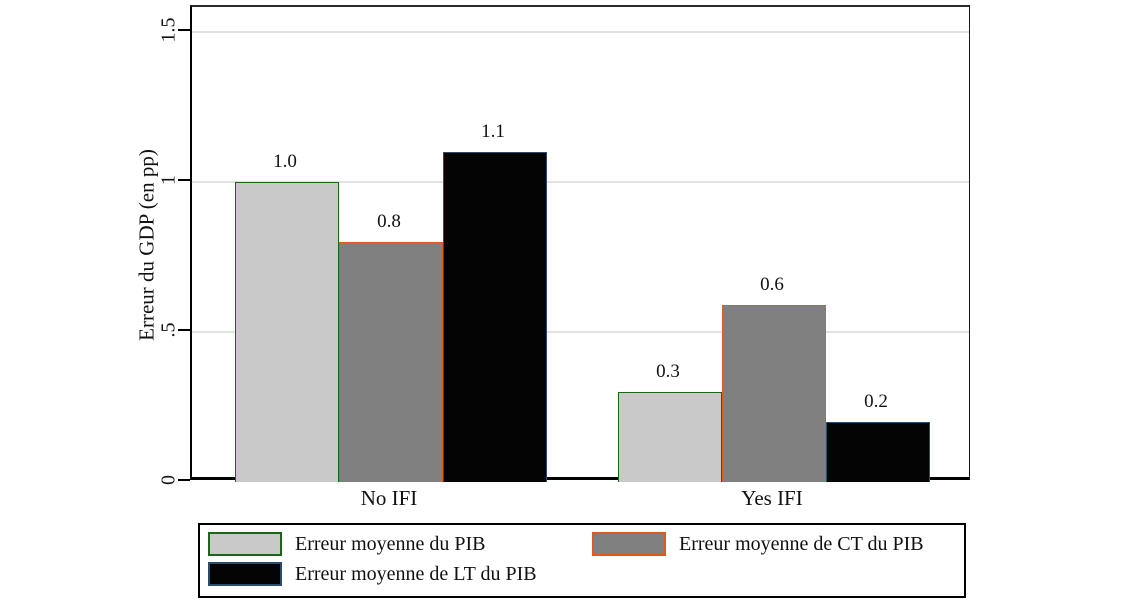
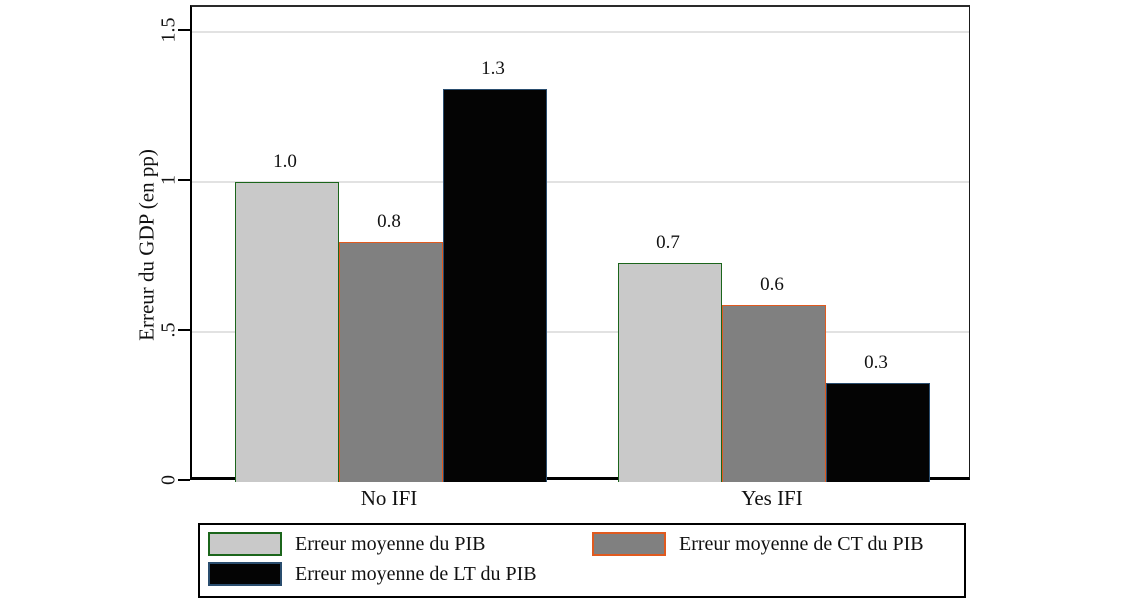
Erreur moyenne de LT du PIB/No IFI: 1.1 -> 1.3
Erreur moyenne du PIB/Yes IFI: 0.3 -> 0.7
Erreur moyenne de LT du PIB/Yes IFI: 0.2 -> 0.3
